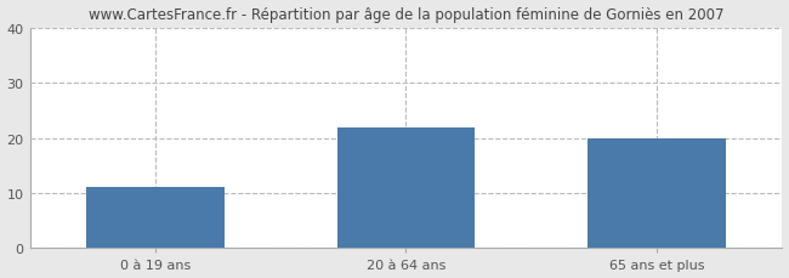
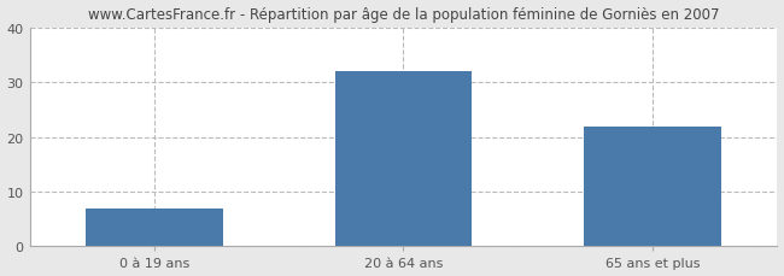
0 à 19 ans: 11 -> 7
20 à 64 ans: 22 -> 32
65 ans et plus: 20 -> 22
